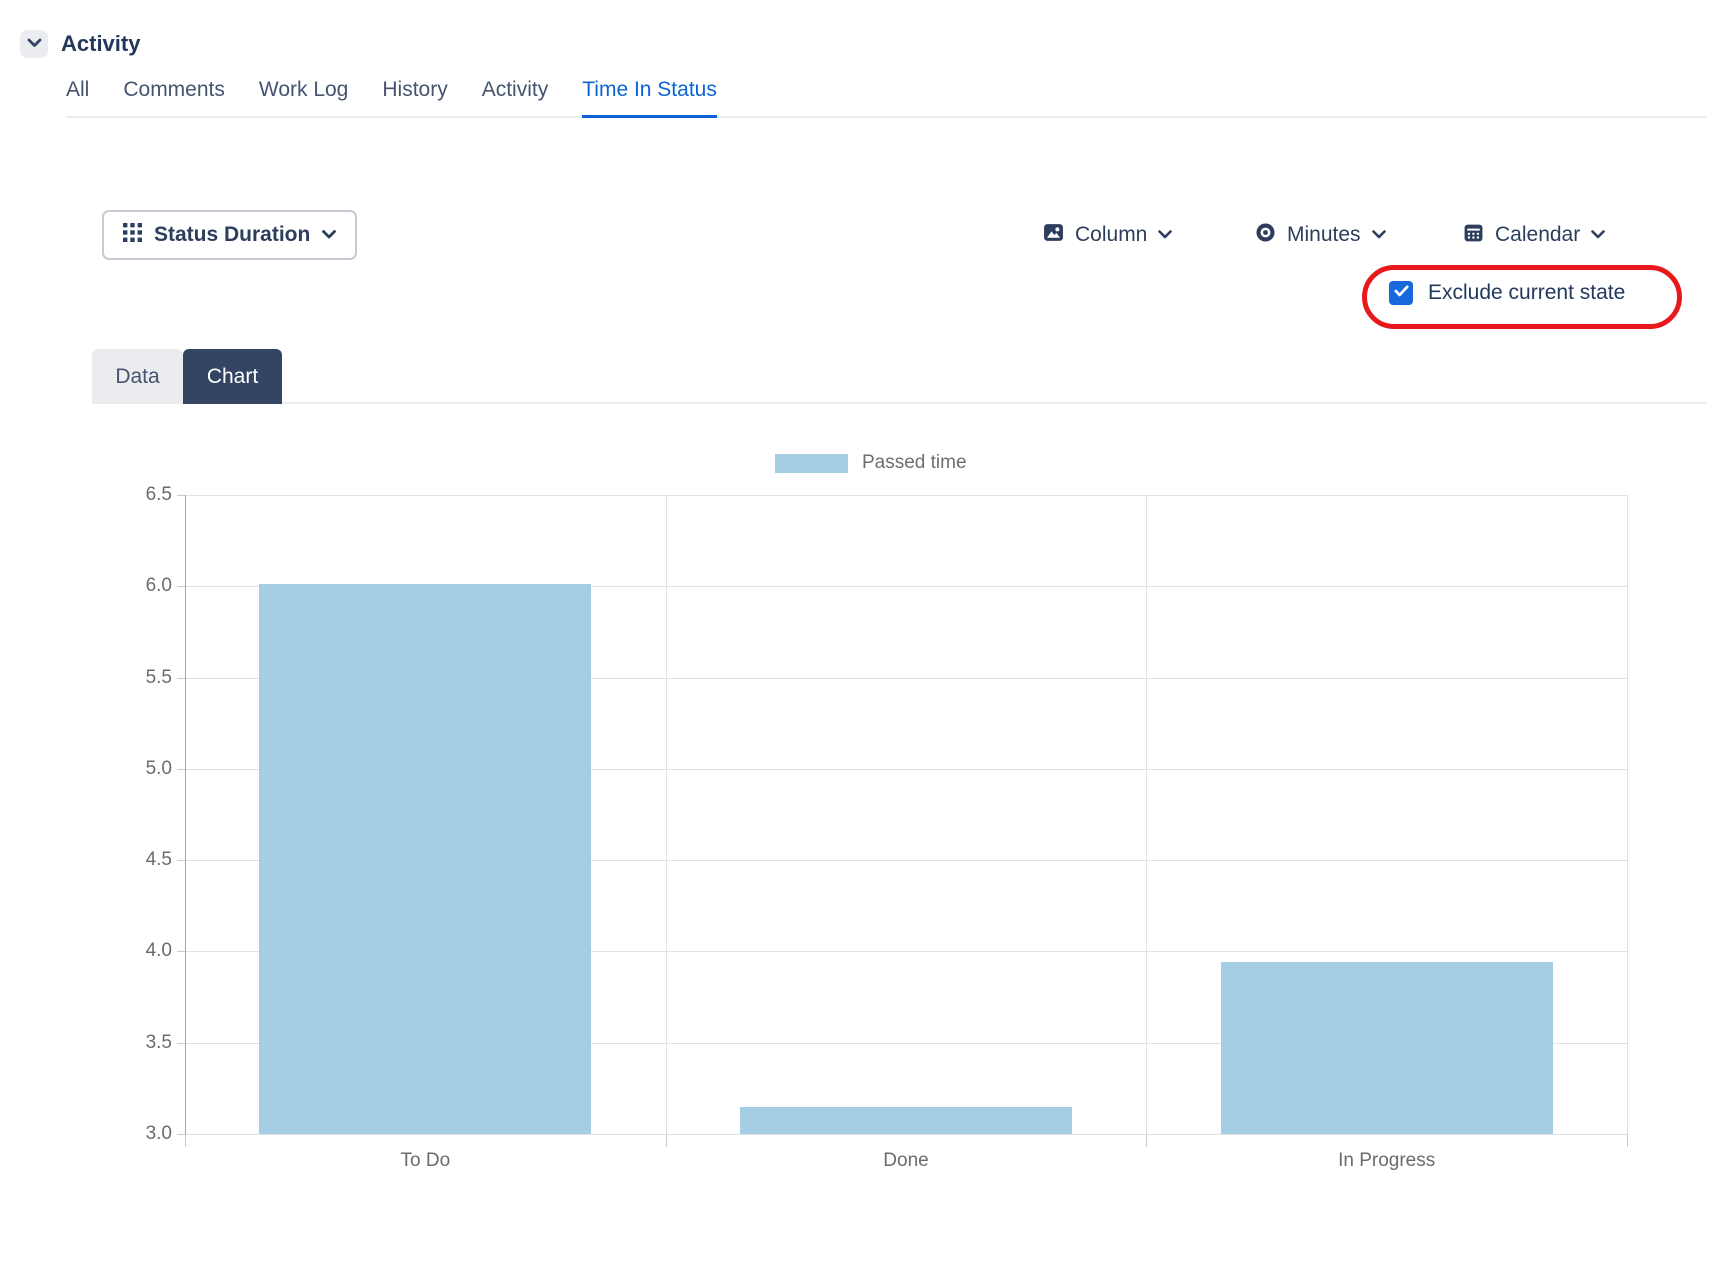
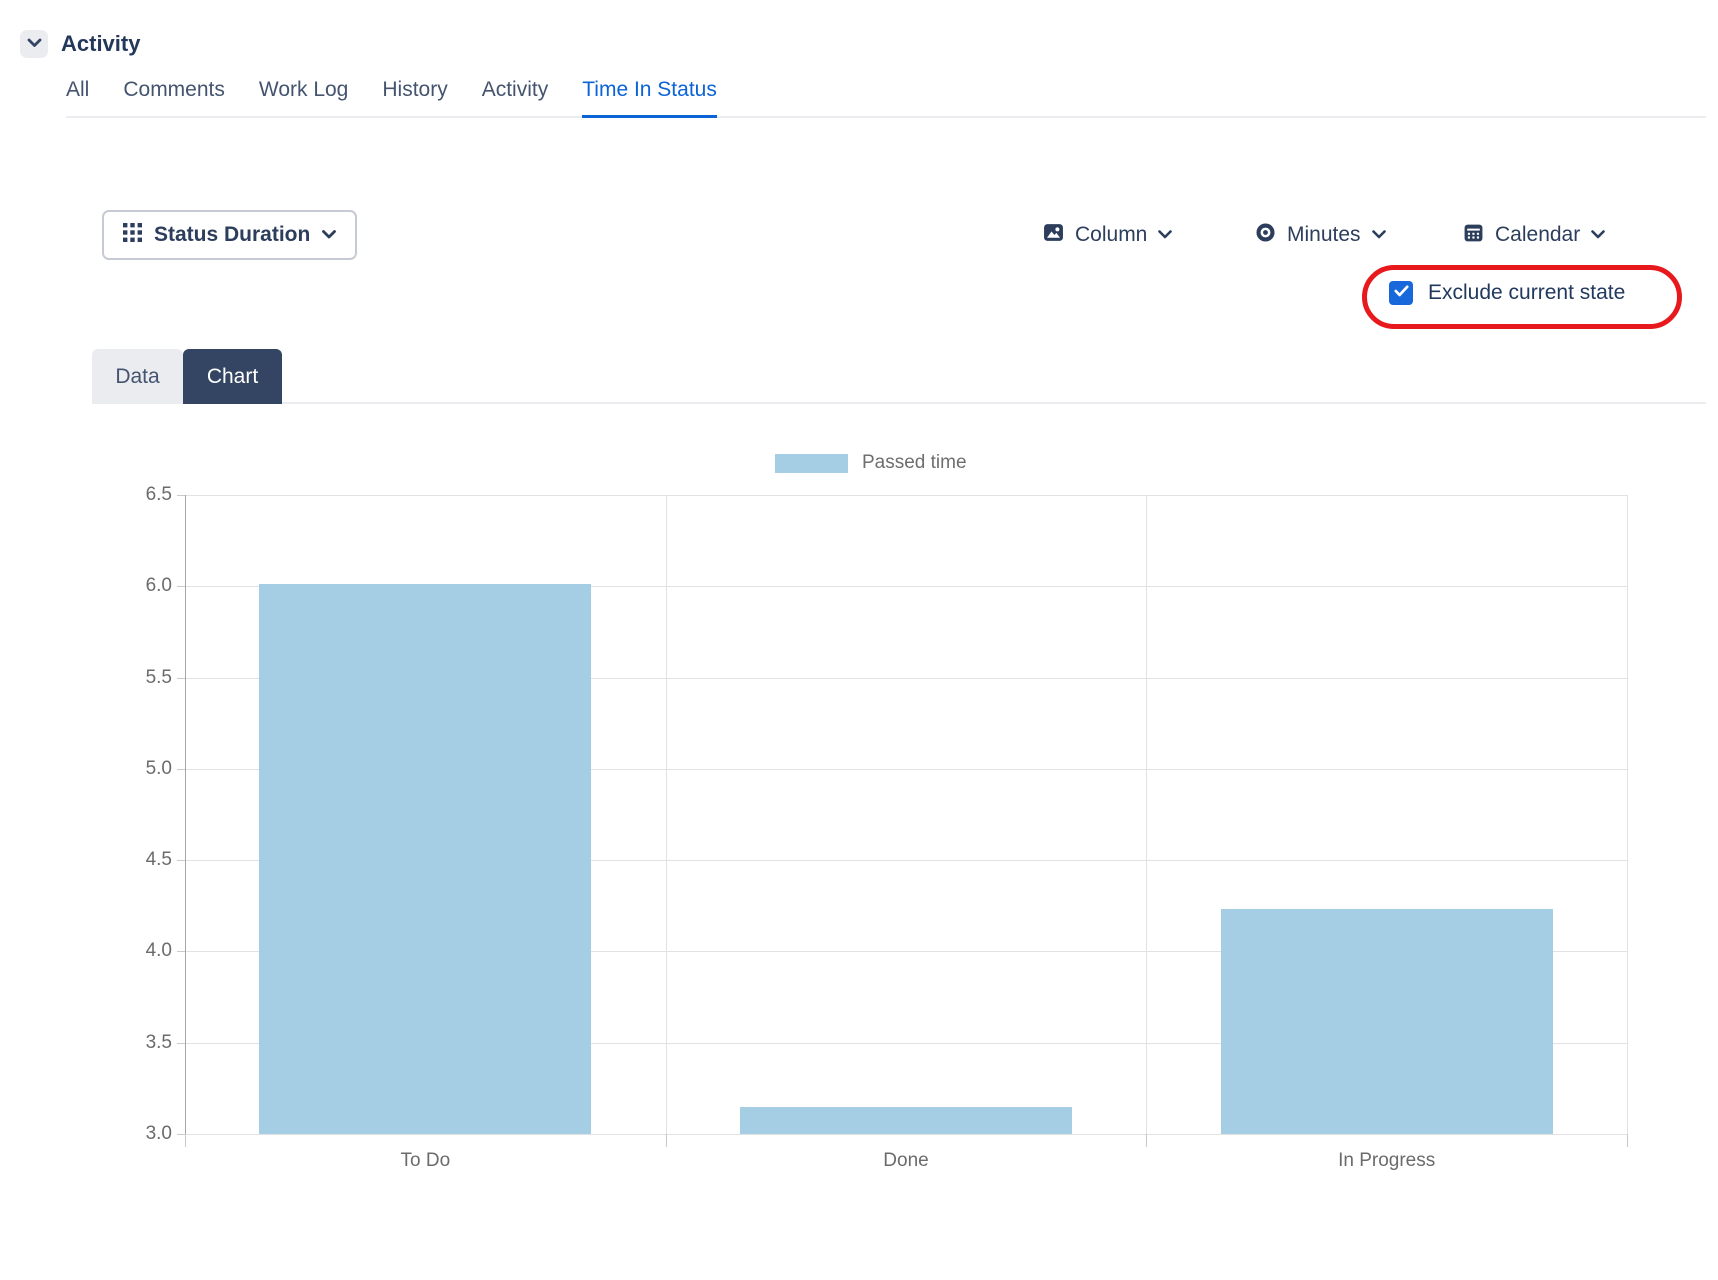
In Progress: 3.94 -> 4.23
